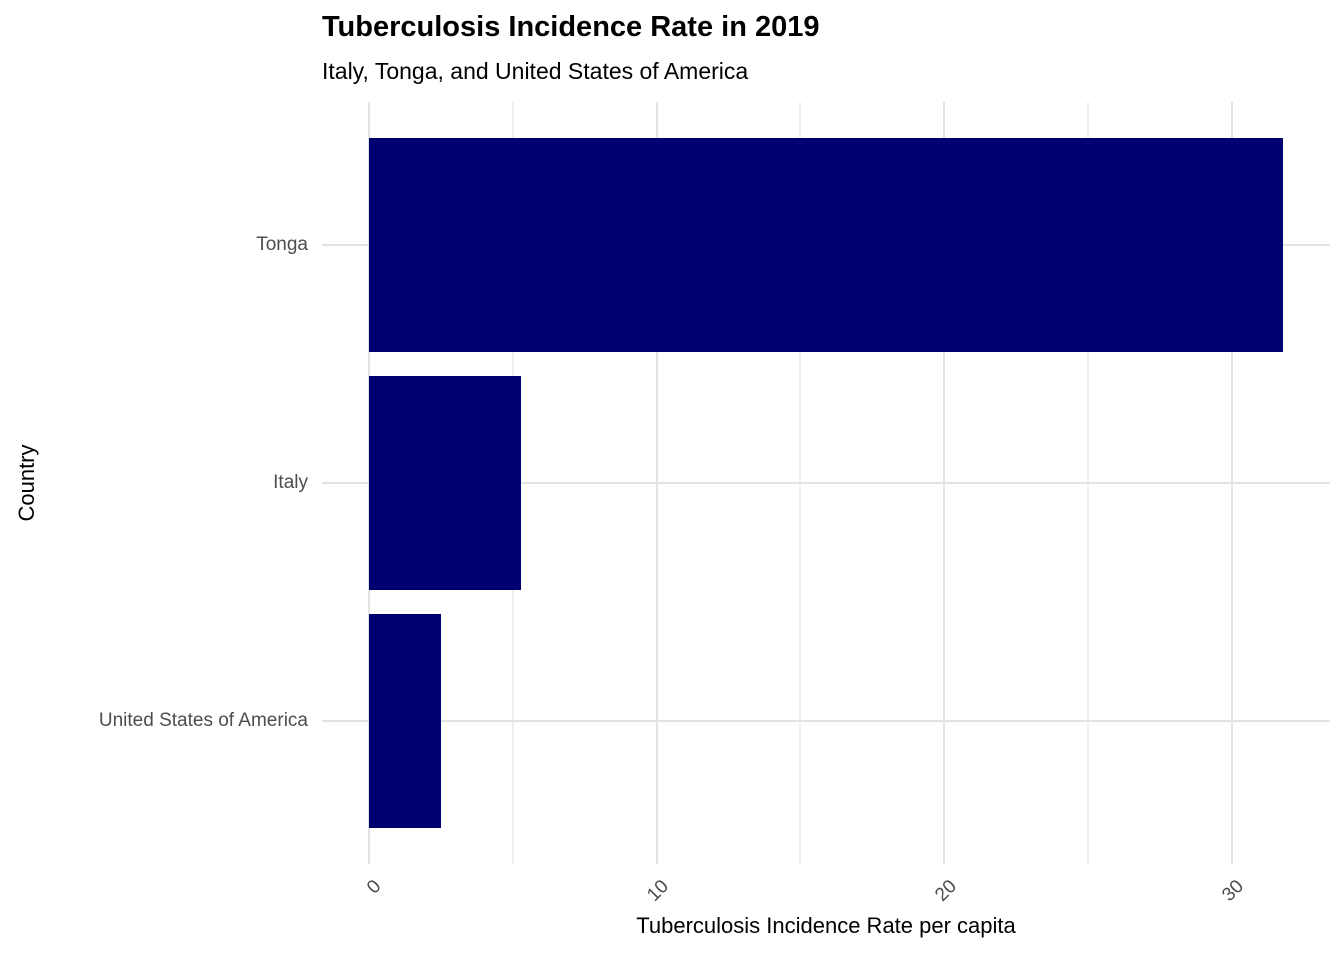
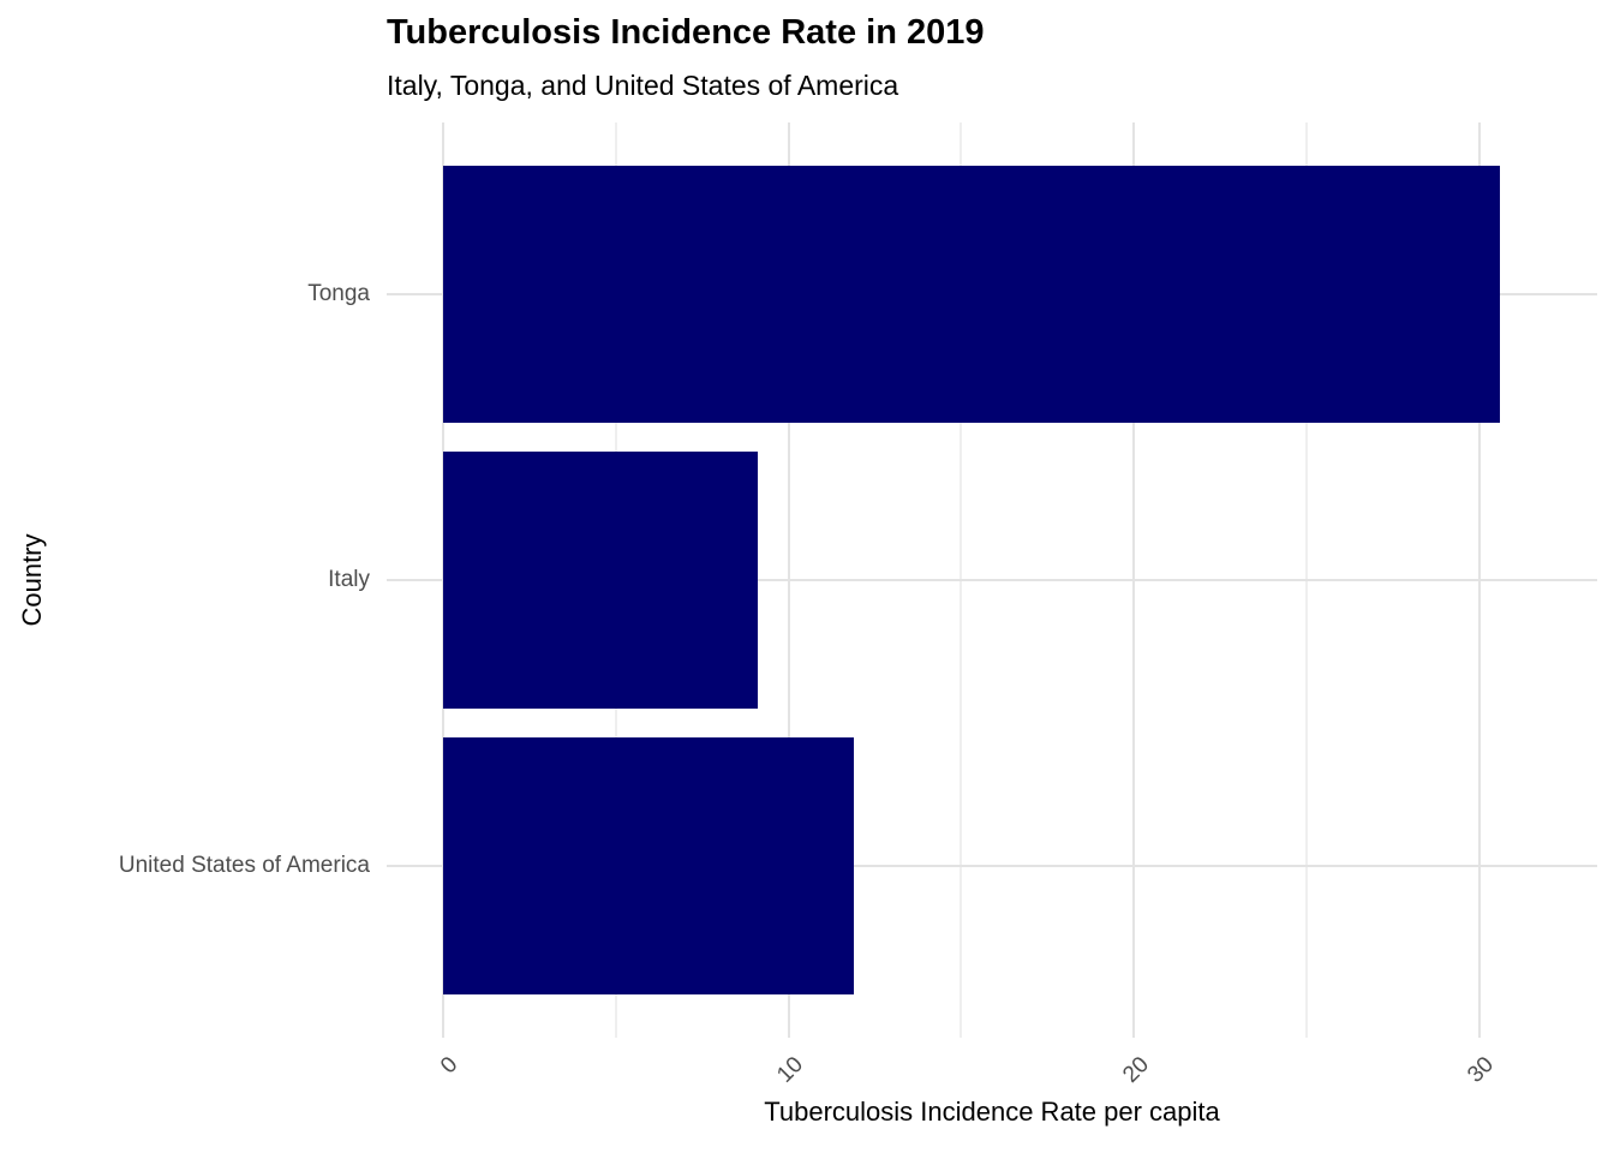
Tonga: 31.8 -> 30.6
Italy: 5.3 -> 9.1
United States of America: 2.5 -> 11.9
